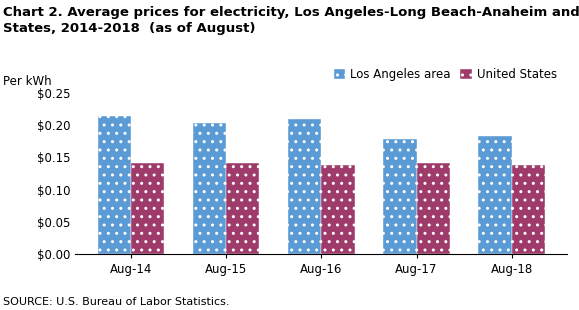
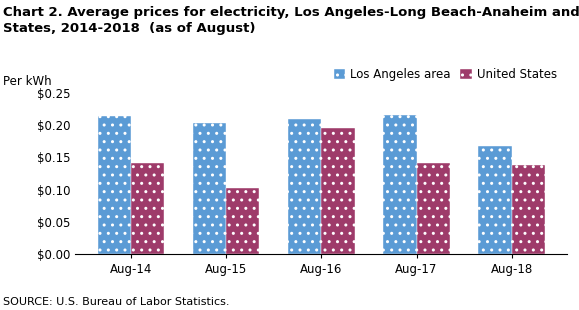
United States/Aug-15: $0.142 -> $0.102
United States/Aug-16: $0.138 -> $0.196
Los Angeles area/Aug-17: $0.178 -> $0.216
Los Angeles area/Aug-18: $0.183 -> $0.168
